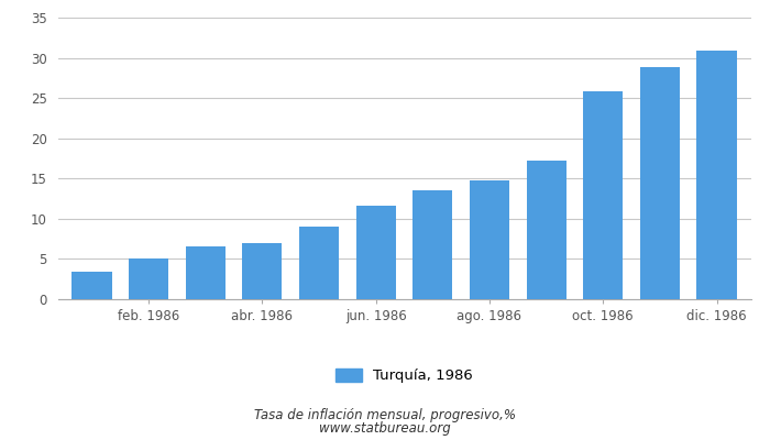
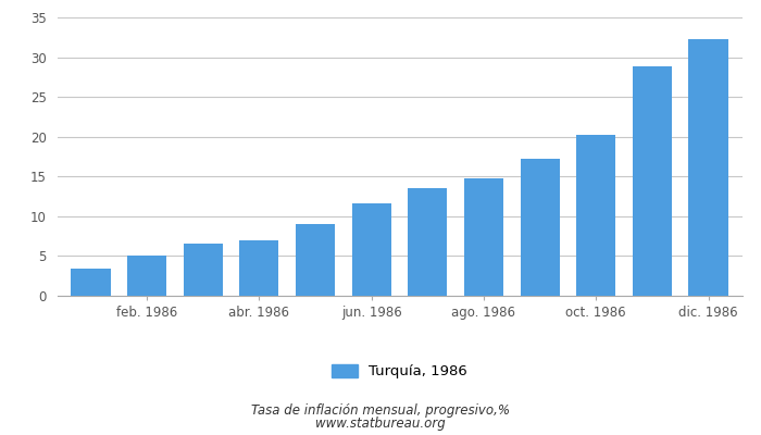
oct. 1986: 25.8 -> 20.2
dic. 1986: 30.9 -> 32.2
